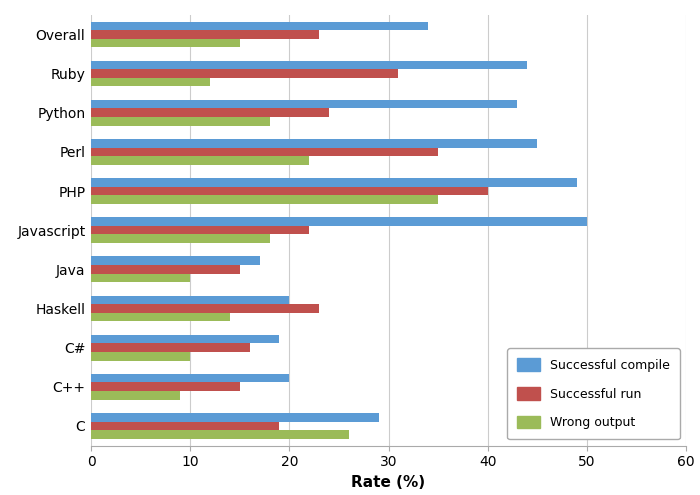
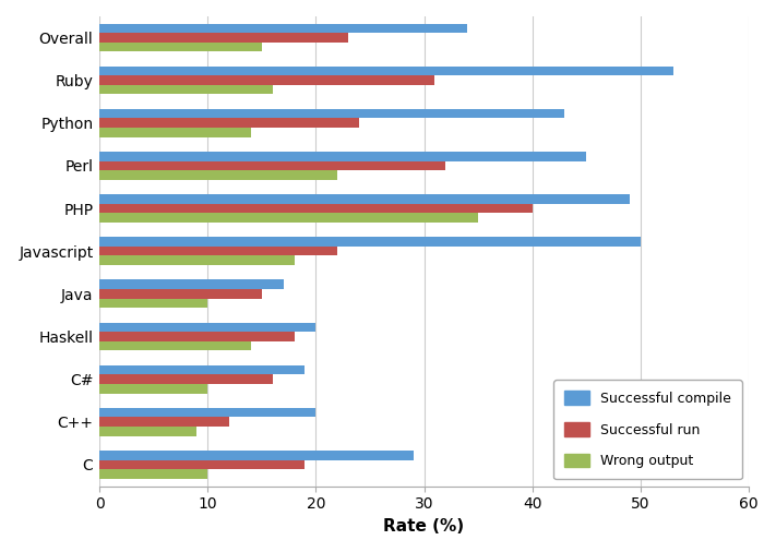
Successful compile/Ruby: 44 -> 53
Wrong output/Ruby: 12 -> 16
Wrong output/Python: 18 -> 14
Successful run/Perl: 35 -> 32
Successful run/Haskell: 23 -> 18
Successful run/C++: 15 -> 12
Wrong output/C: 26 -> 10
